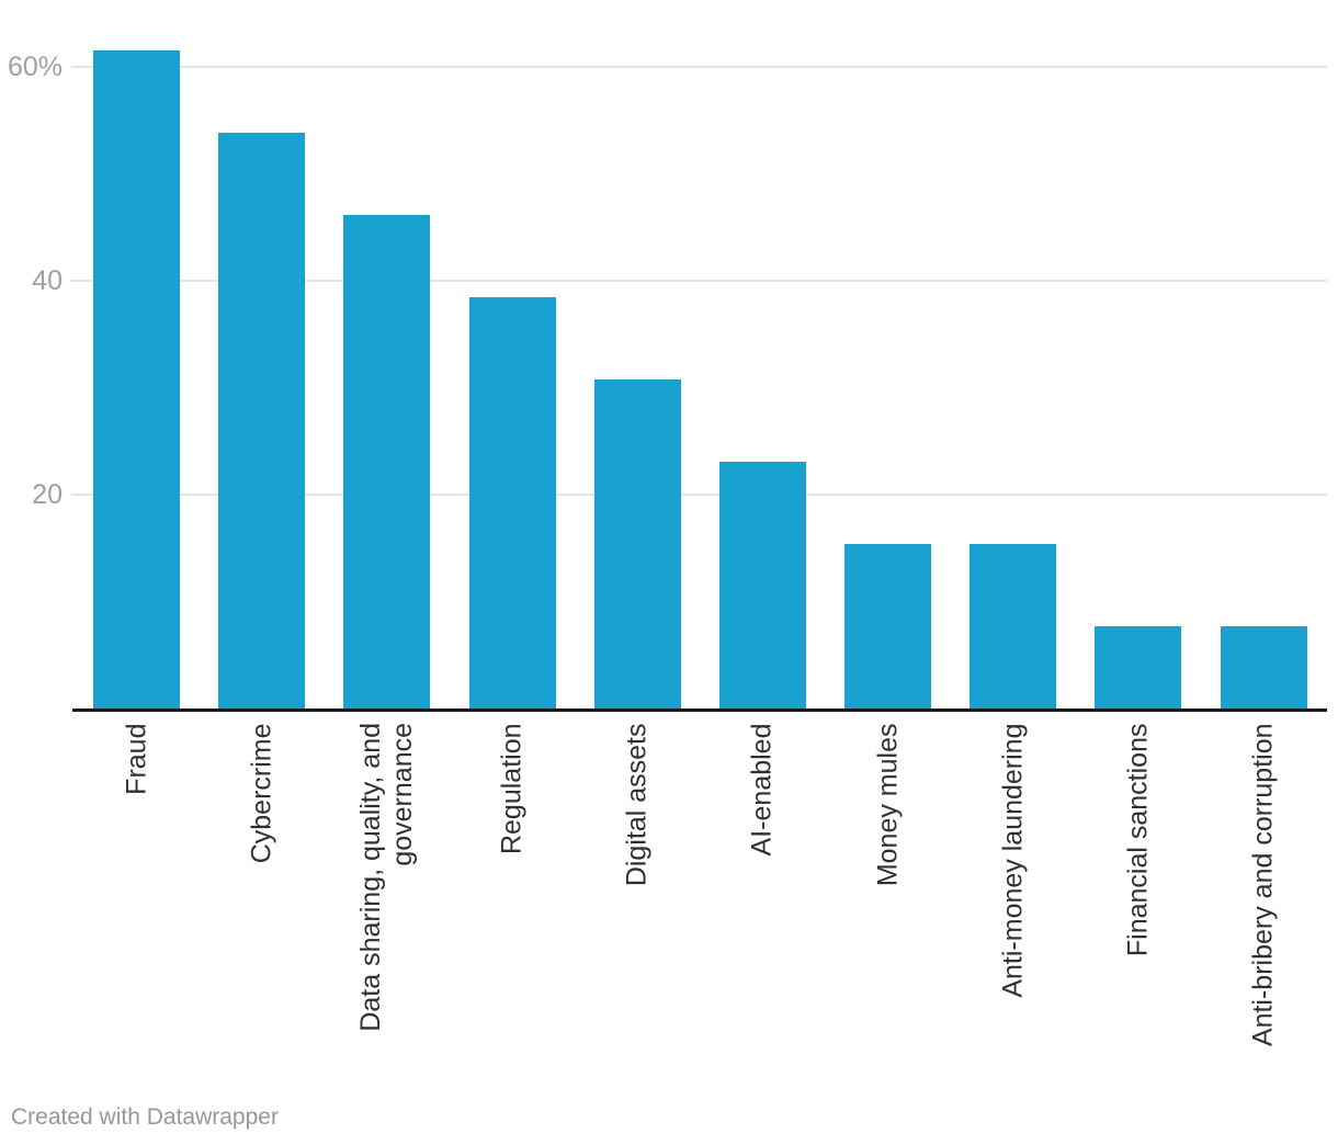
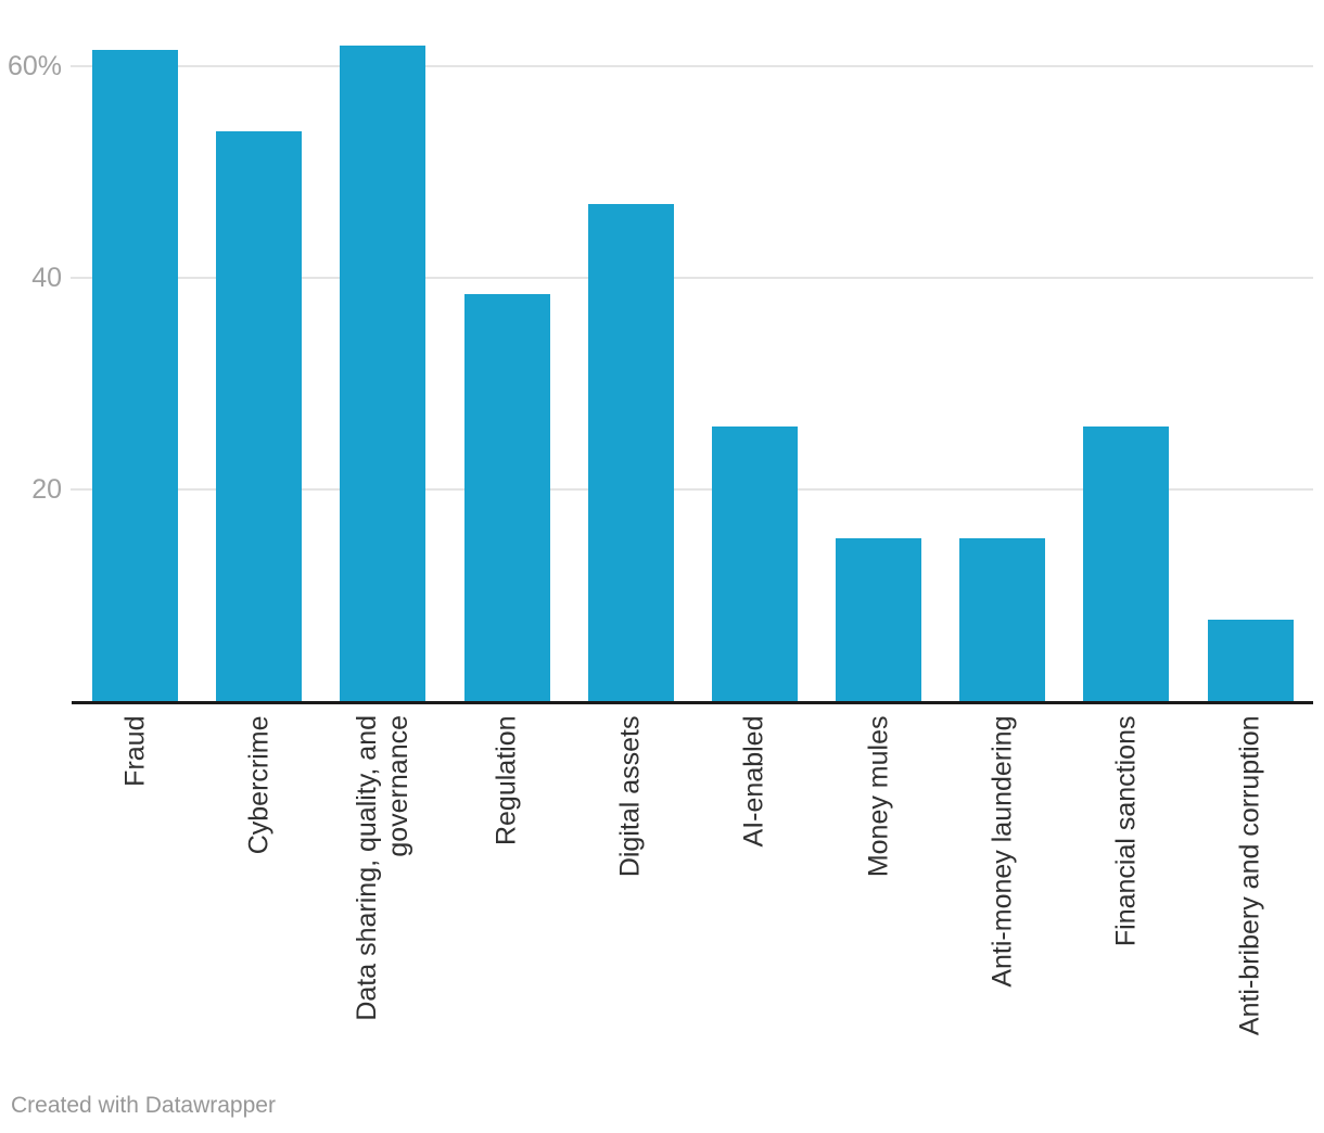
Data sharing, quality, and governance: 46% -> 62%
Digital assets: 31% -> 47%
AI-enabled: 23% -> 26%
Financial sanctions: 8% -> 26%
